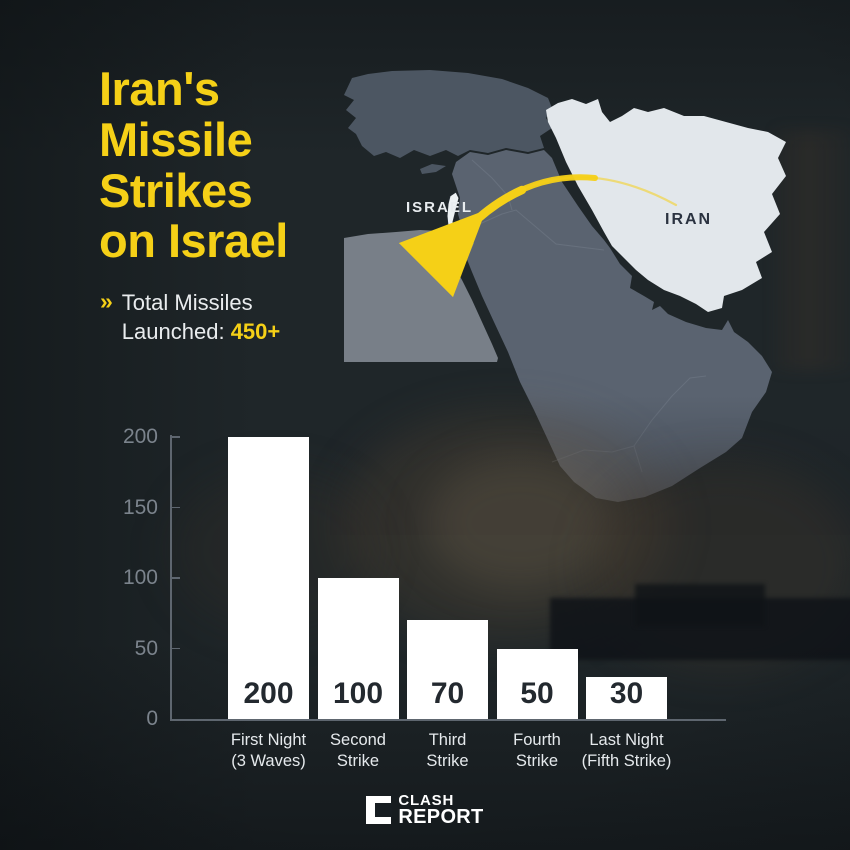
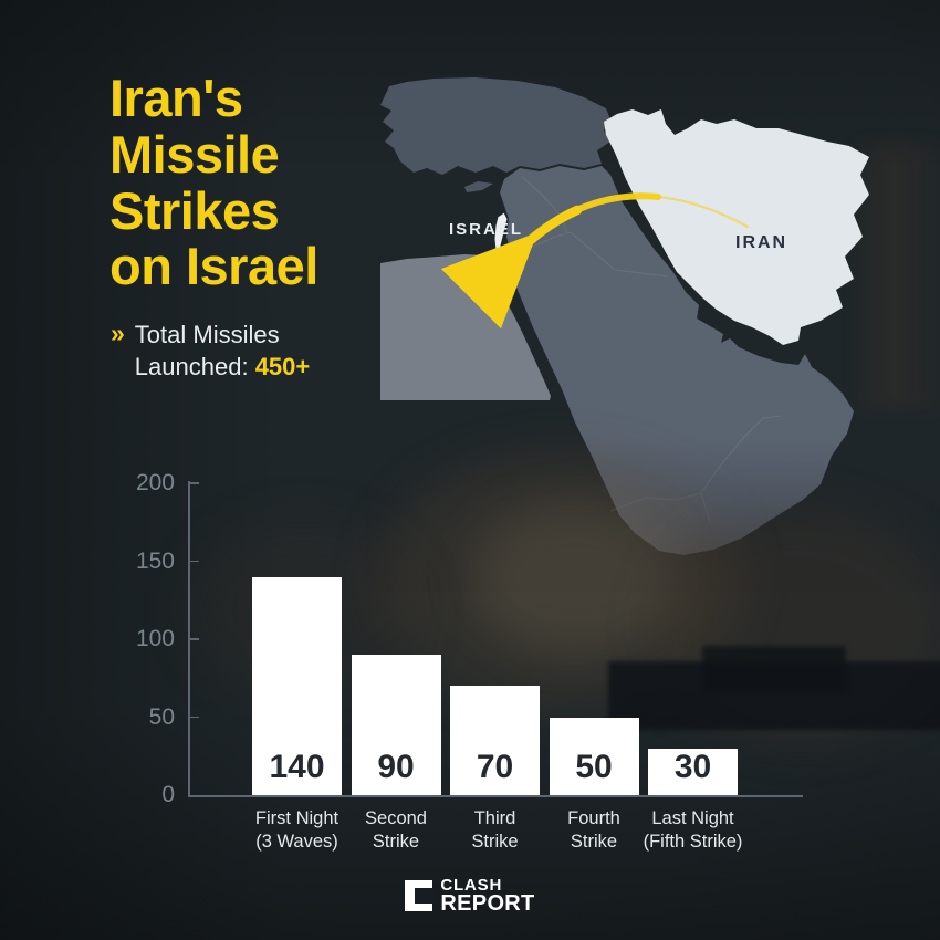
First Night (3 Waves): 200 -> 140
Second Strike: 100 -> 90
